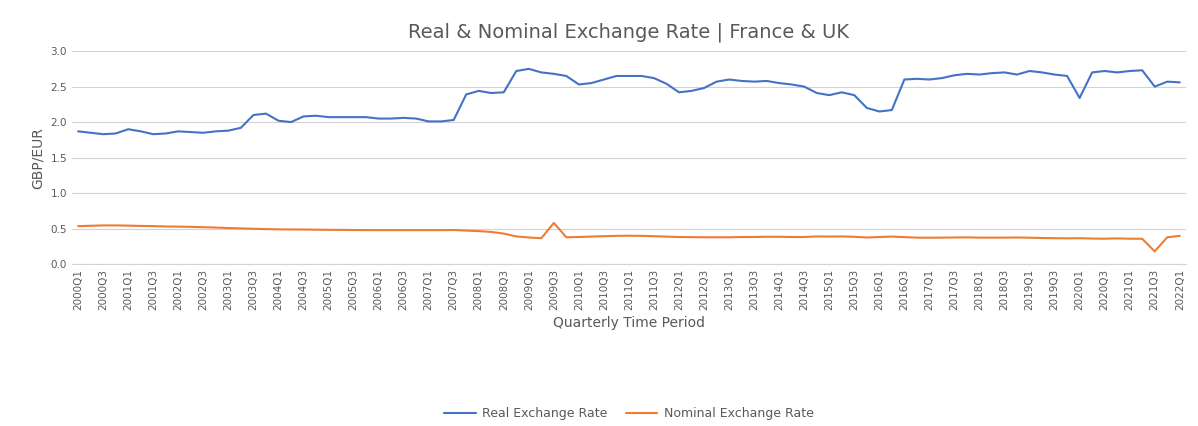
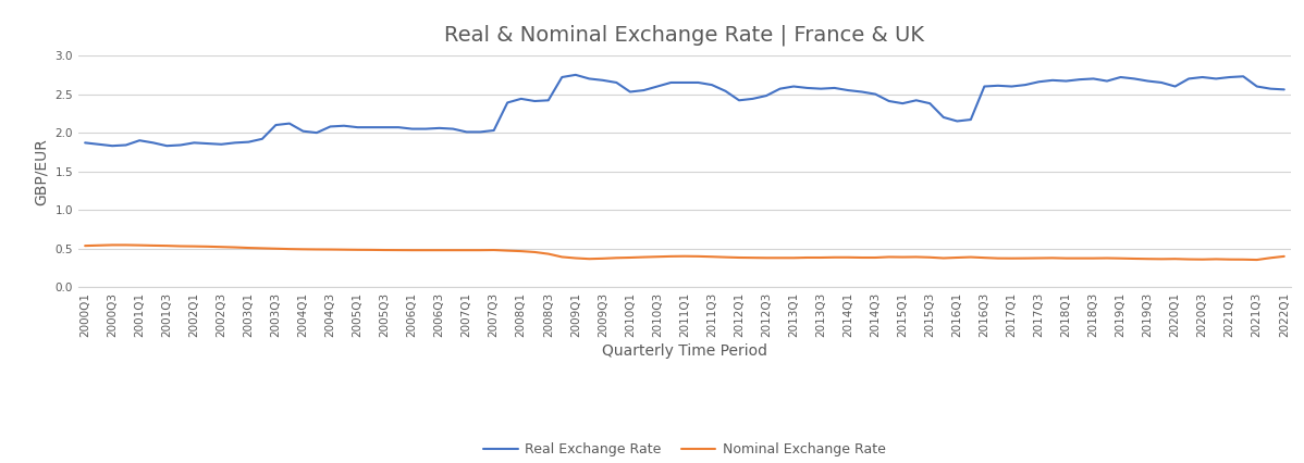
Nominal Exchange Rate/2009Q3: 0.58 -> 0.37
Real Exchange Rate/2020Q1: 2.34 -> 2.60
Real Exchange Rate/2021Q3: 2.50 -> 2.60
Nominal Exchange Rate/2021Q3: 0.18 -> 0.35
